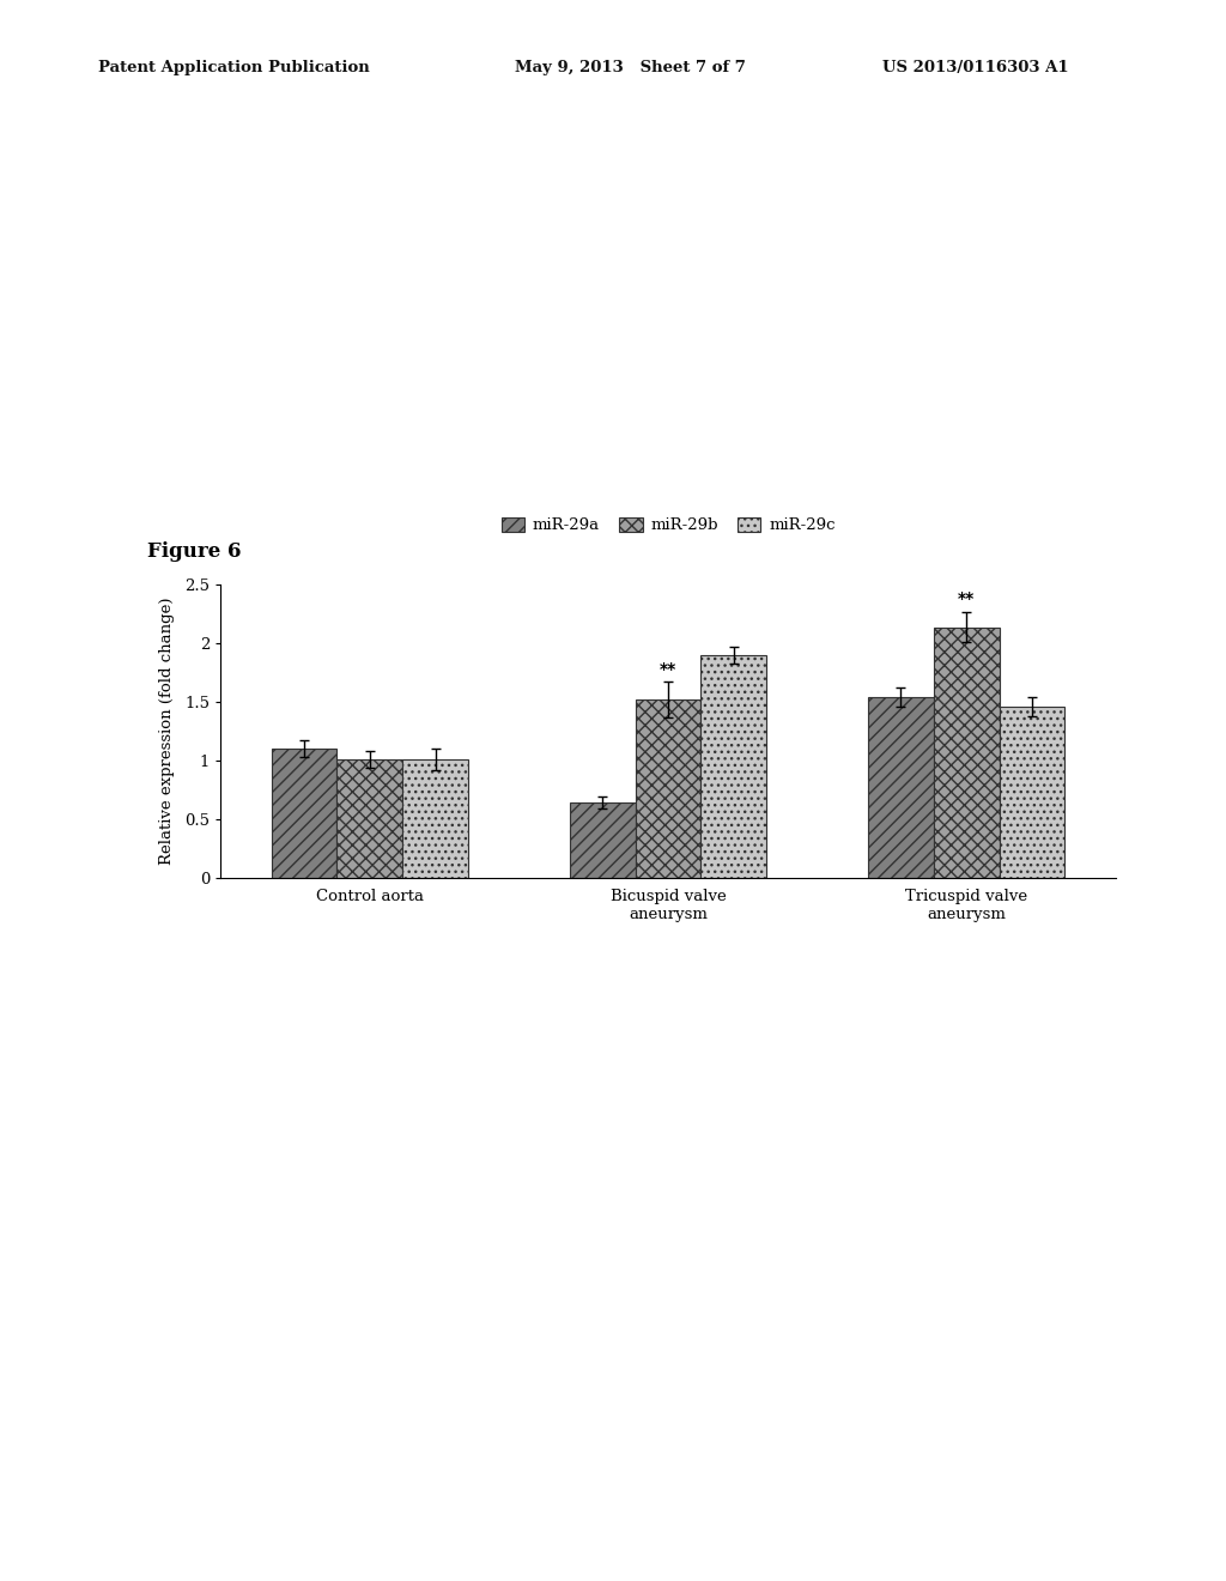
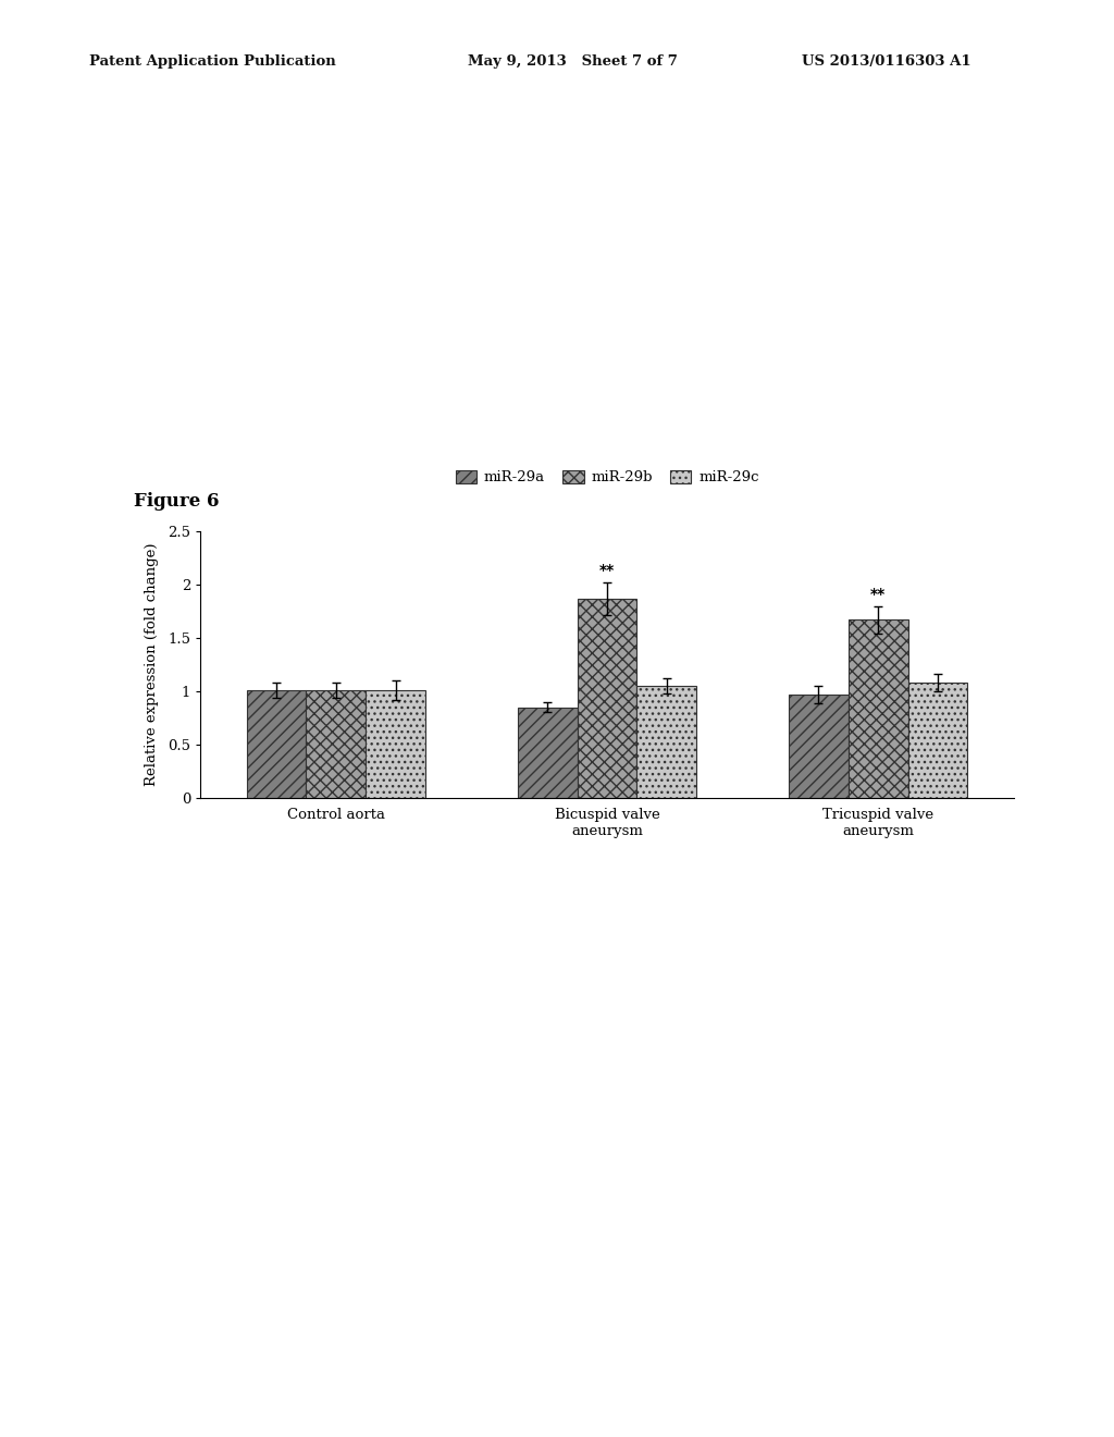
miR-29a/Control aorta: 1.10 -> 1.01
miR-29a/Bicuspid valve aneurysm: 0.64 -> 0.85
miR-29b/Bicuspid valve aneurysm: 1.52 -> 1.87
miR-29c/Bicuspid valve aneurysm: 1.90 -> 1.05
miR-29a/Tricuspid valve aneurysm: 1.54 -> 0.97
miR-29b/Tricuspid valve aneurysm: 2.14 -> 1.67
miR-29c/Tricuspid valve aneurysm: 1.46 -> 1.08
